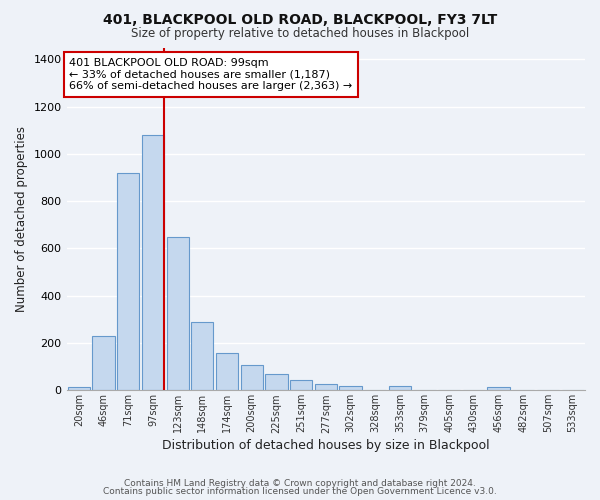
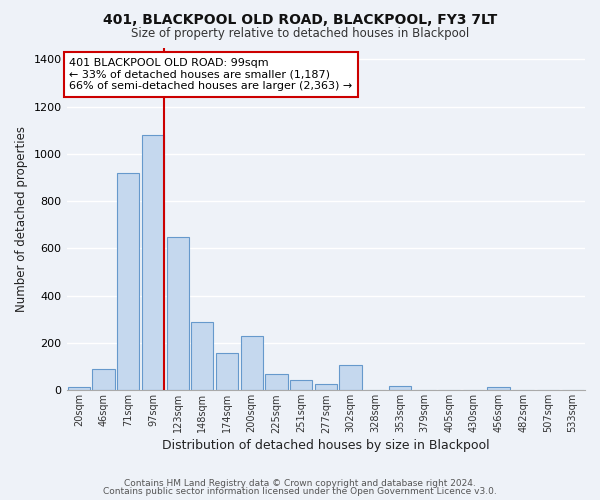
46sqm: 228 -> 90
200sqm: 105 -> 230
302sqm: 20 -> 105
